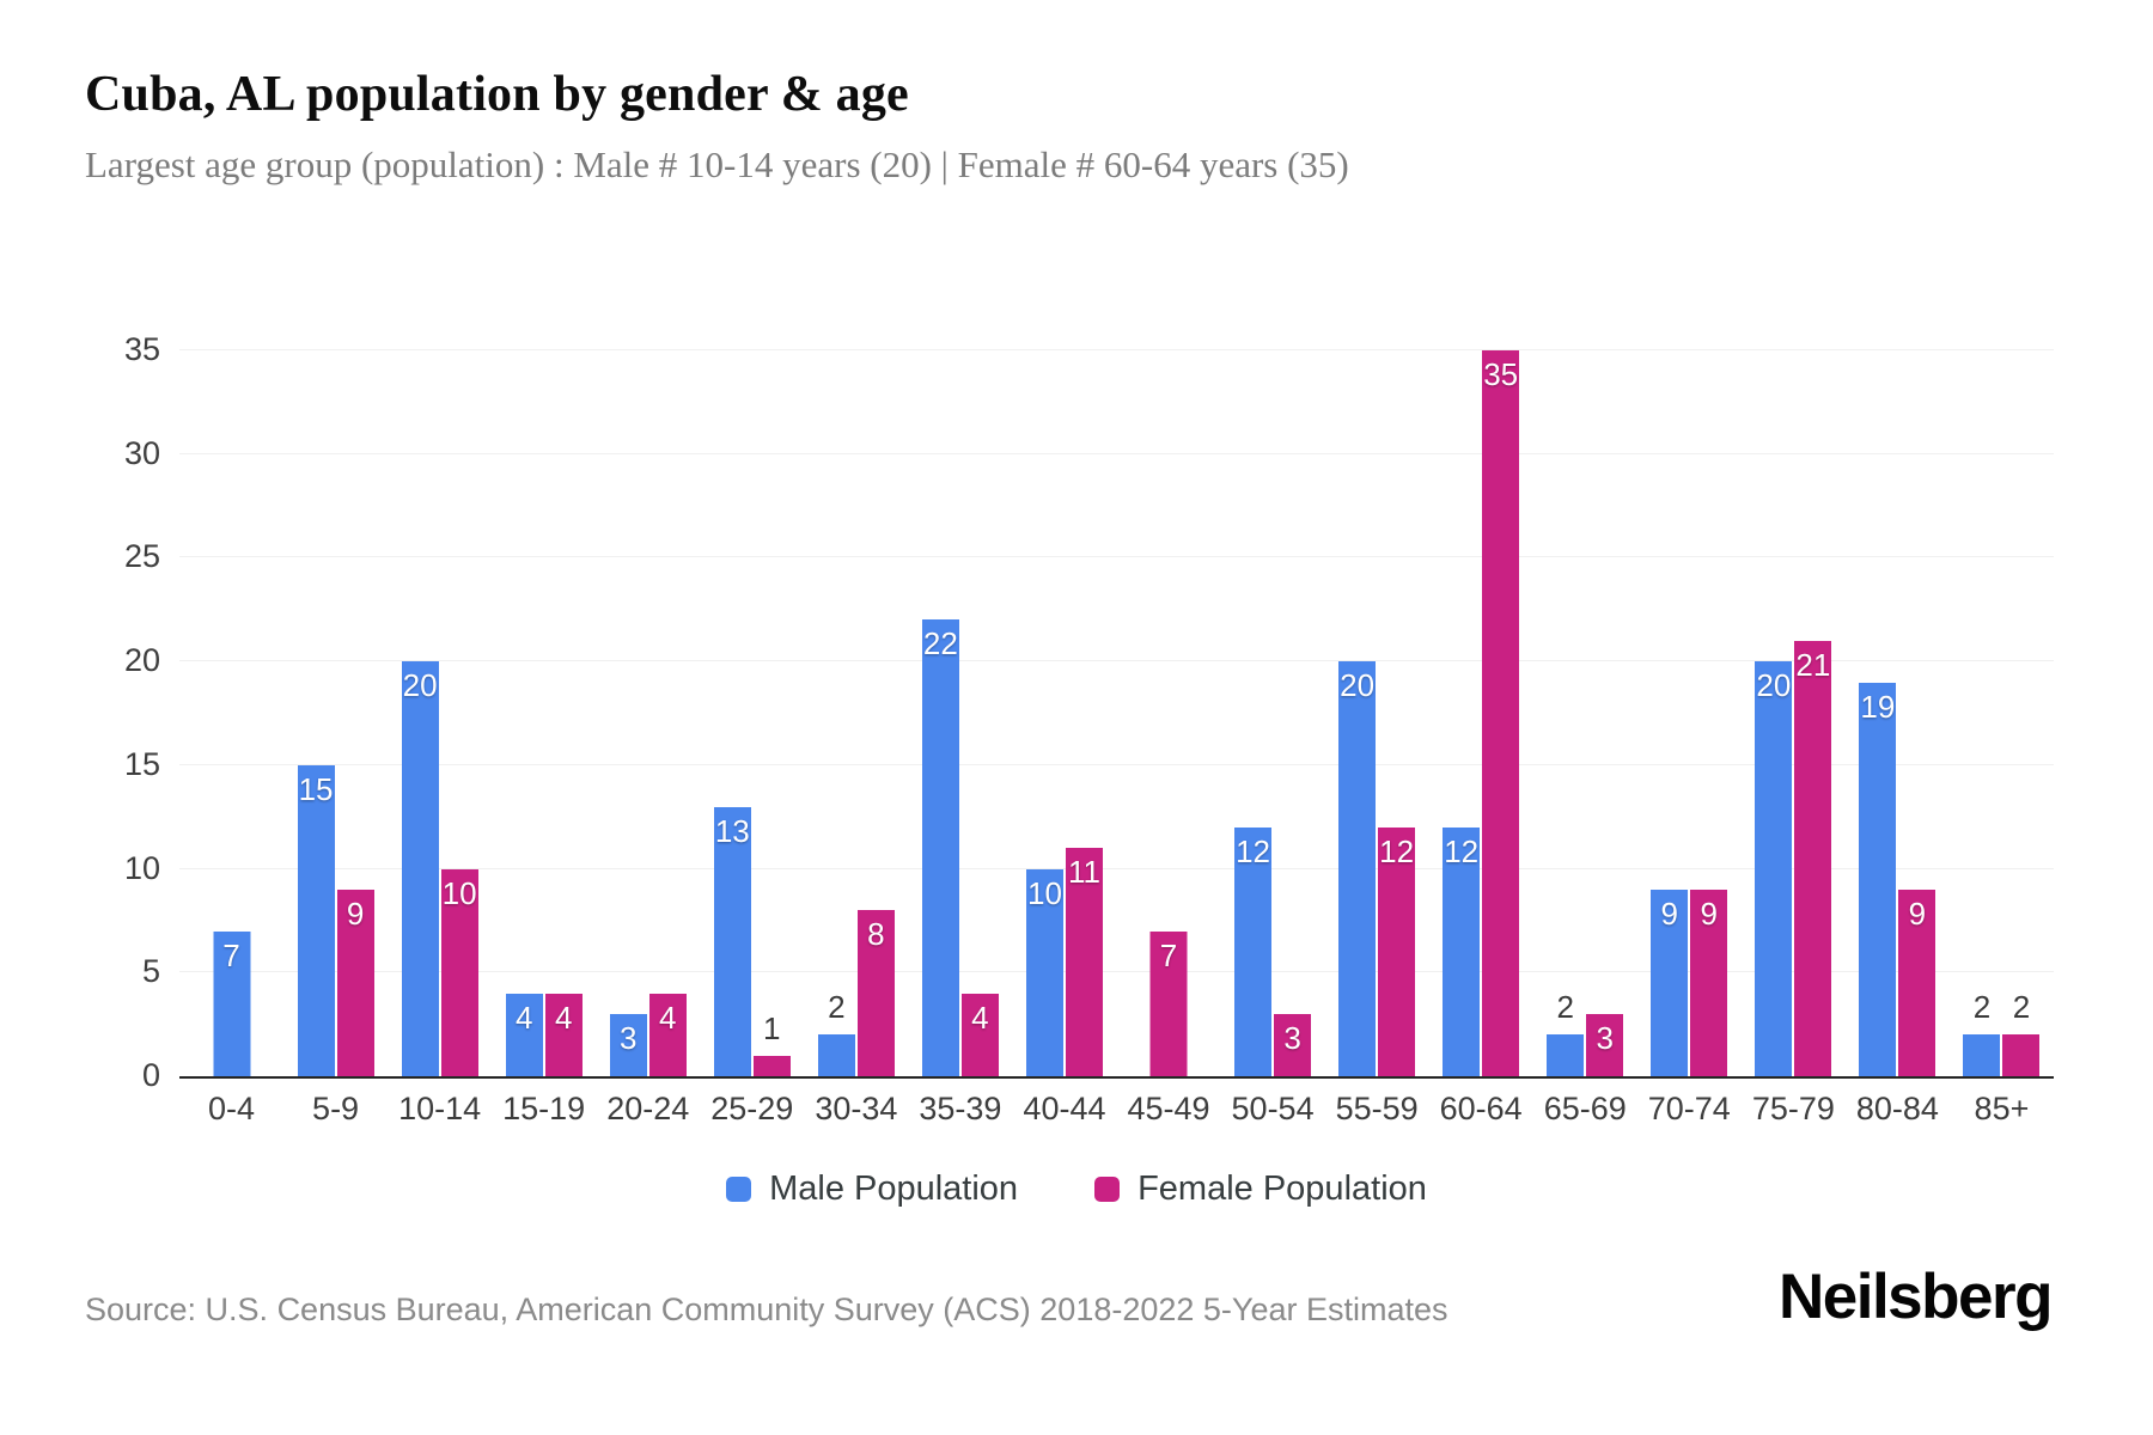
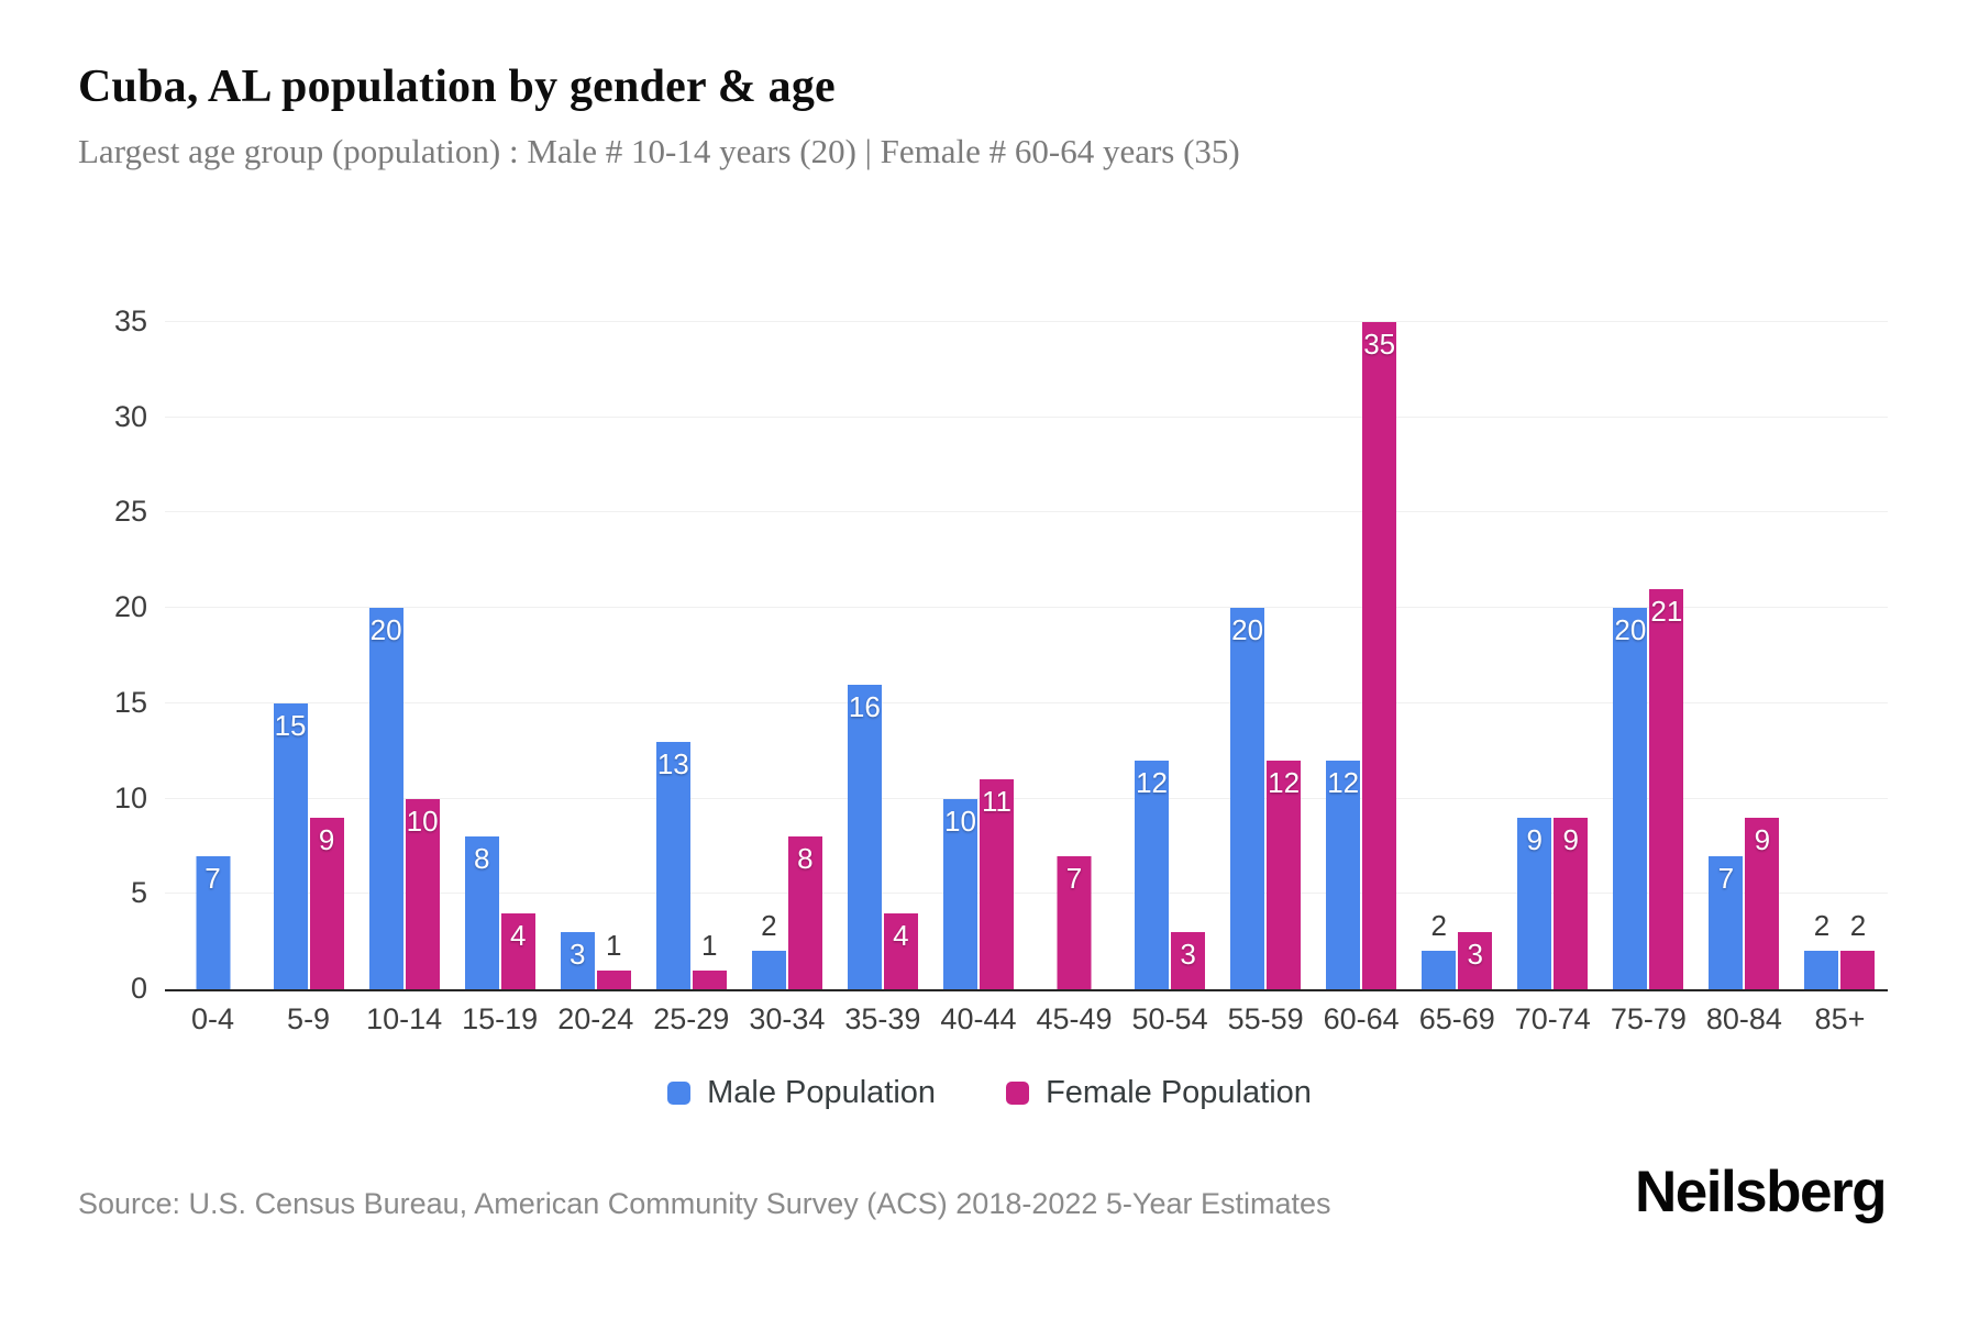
Male Population/15-19: 4 -> 8
Female Population/20-24: 4 -> 1
Male Population/35-39: 22 -> 16
Male Population/80-84: 19 -> 7
